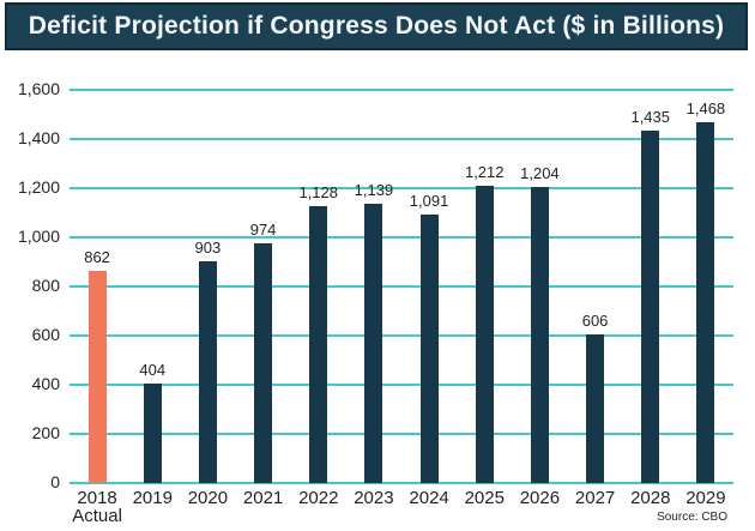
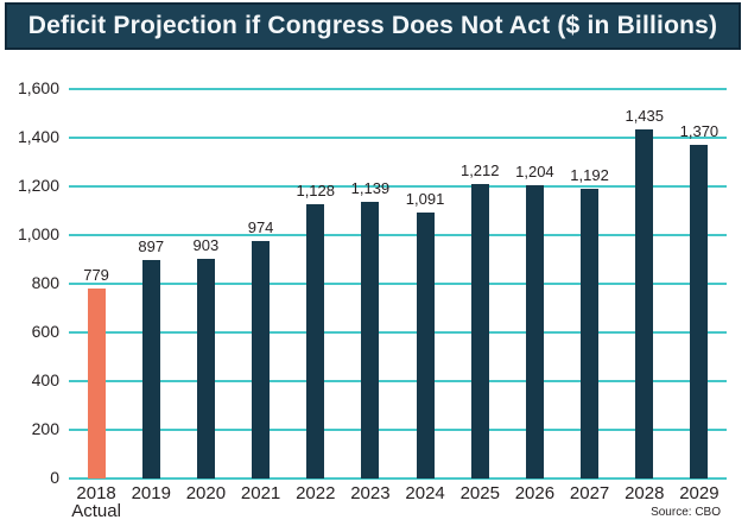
2018 Actual: 862 -> 779
2019: 404 -> 897
2027: 606 -> 1,192
2029: 1,468 -> 1,370
